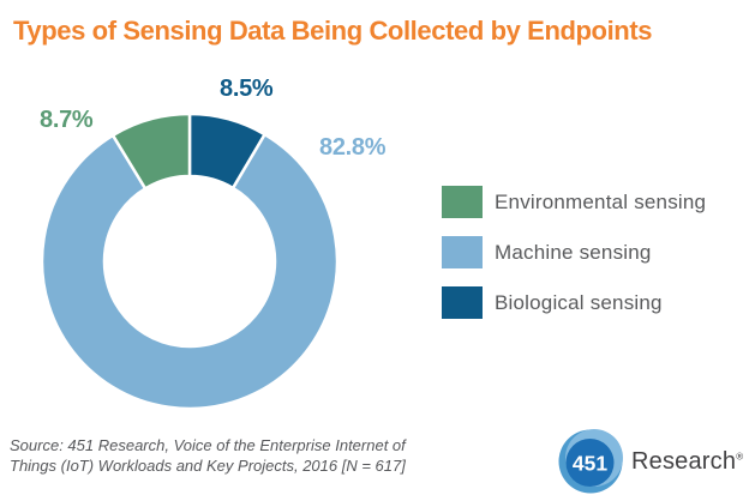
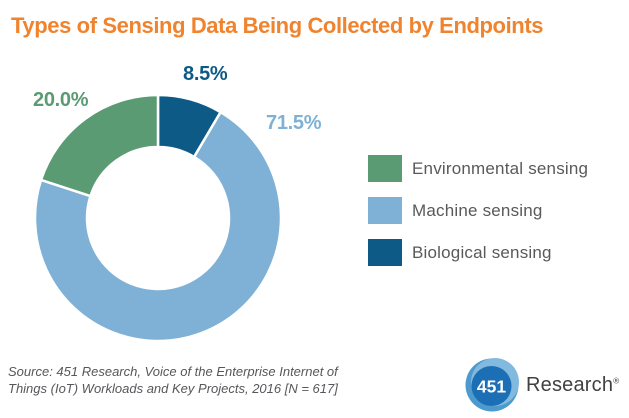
Machine sensing: 82.8% -> 71.5%
Environmental sensing: 8.7% -> 20.0%
